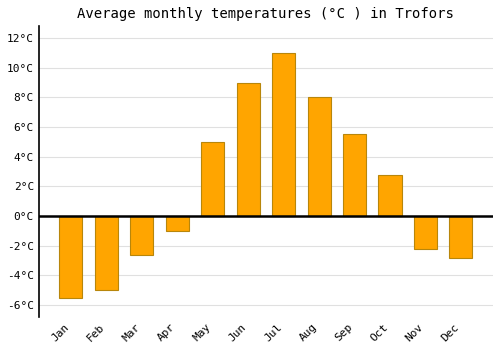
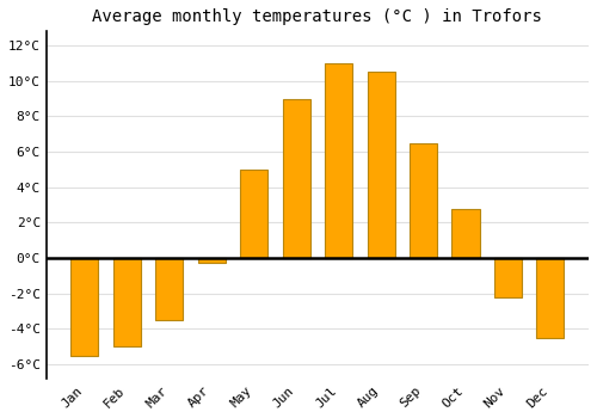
Mar: -2.6°C -> -3.5°C
Apr: -1.0°C -> -0.3°C
Aug: 8.0°C -> 10.5°C
Sep: 5.5°C -> 6.5°C
Dec: -2.8°C -> -4.5°C
